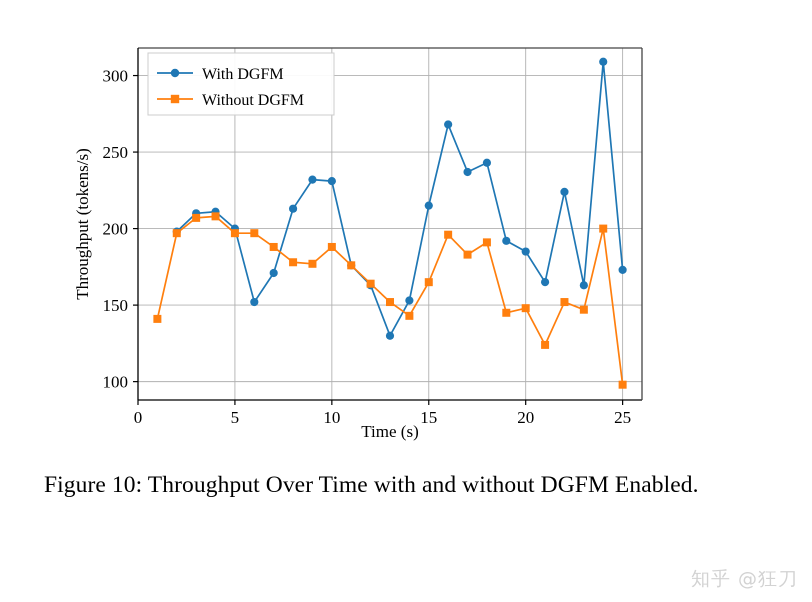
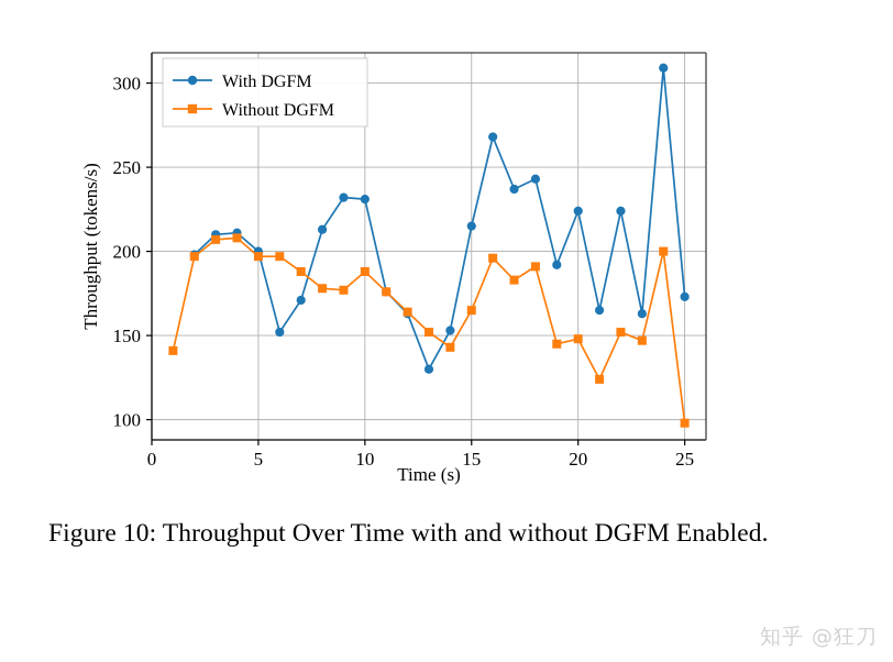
With DGFM/20: 185 -> 224
